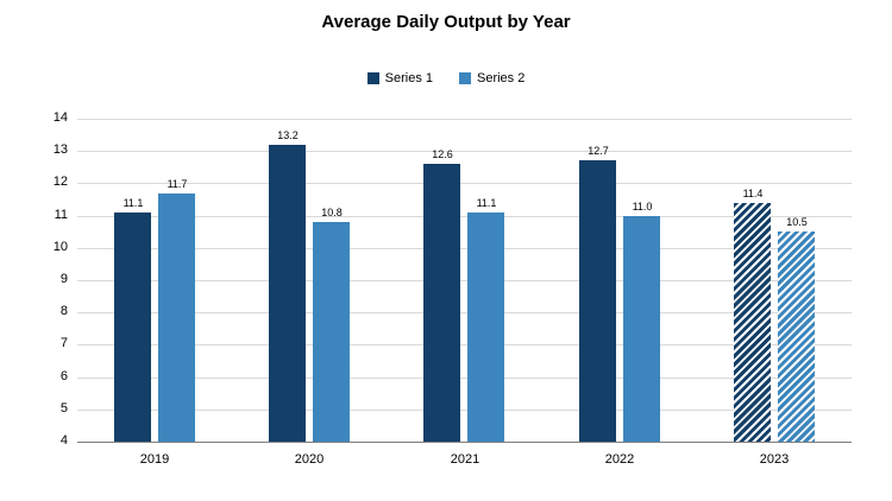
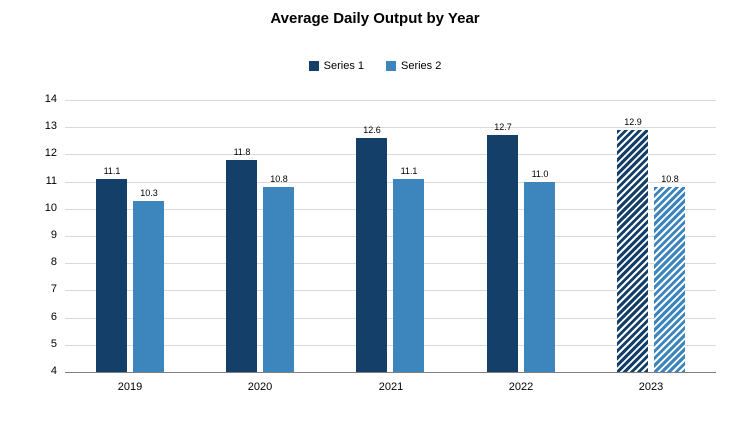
Series 2/2019: 11.7 -> 10.3
Series 1/2020: 13.2 -> 11.8
Series 1/2023: 11.4 -> 12.9
Series 2/2023: 10.5 -> 10.8
